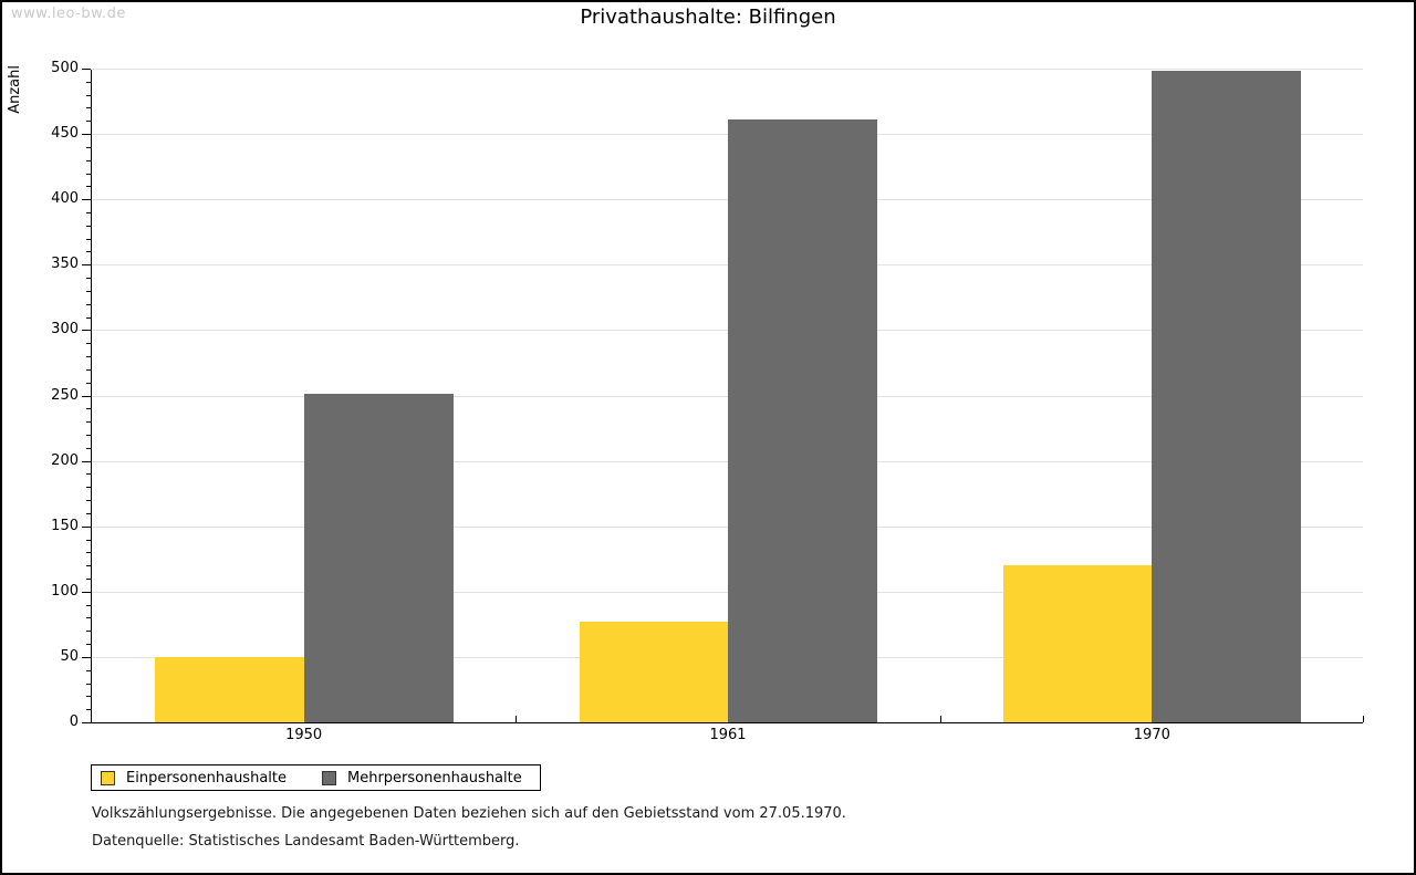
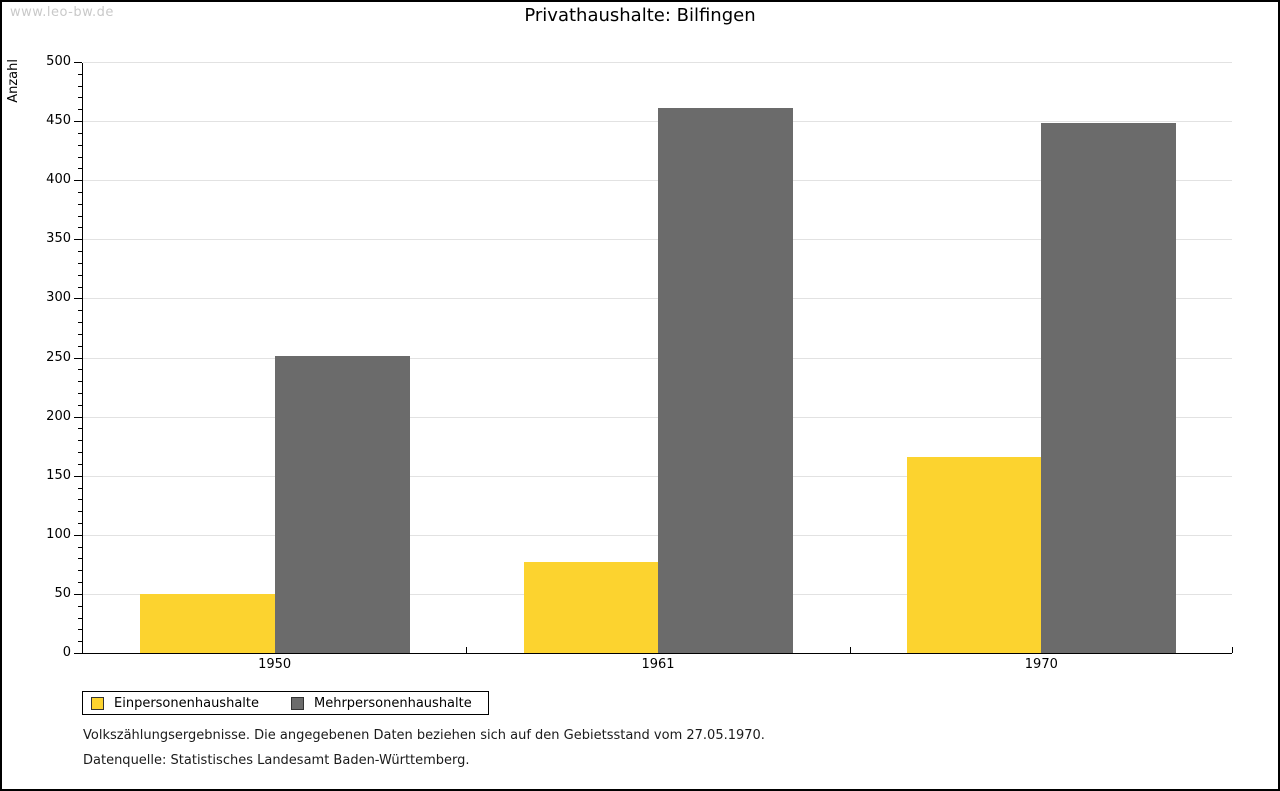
Einpersonenhaushalte/1970: 120 -> 166
Mehrpersonenhaushalte/1970: 498 -> 448
